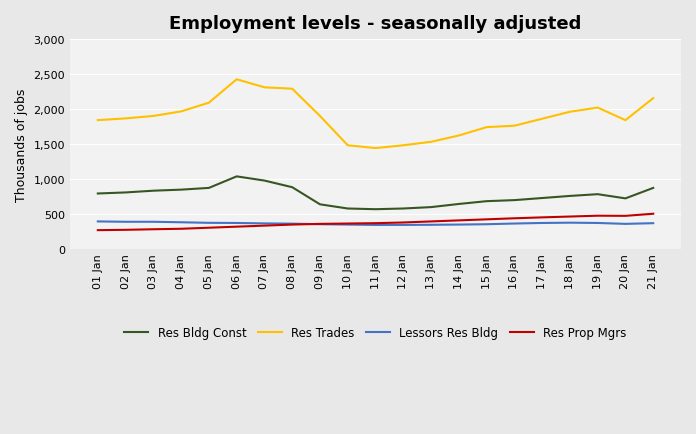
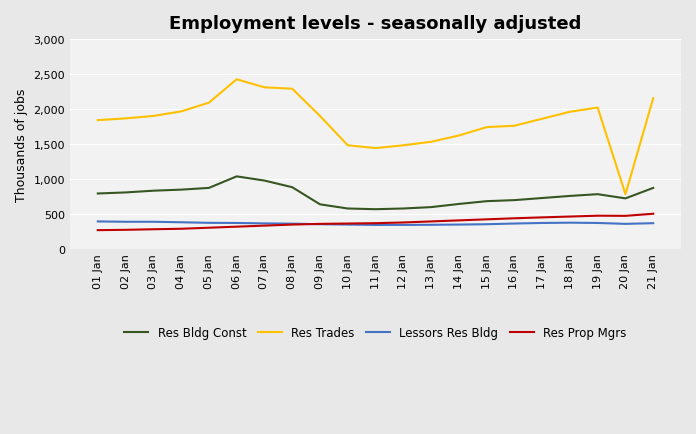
Res Trades/20 Jan: 1,840 -> 780
